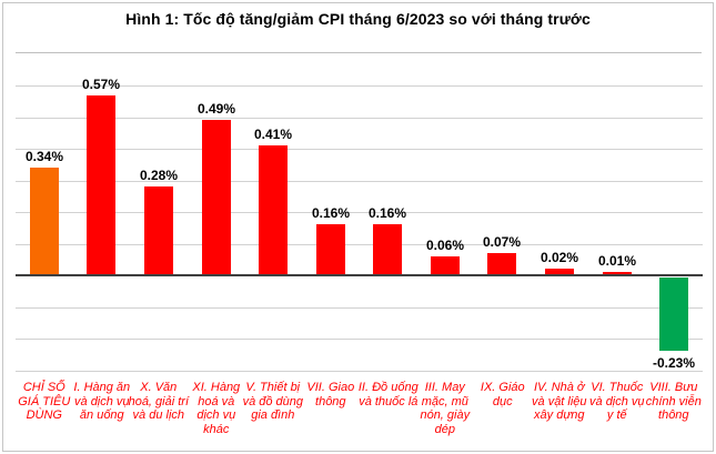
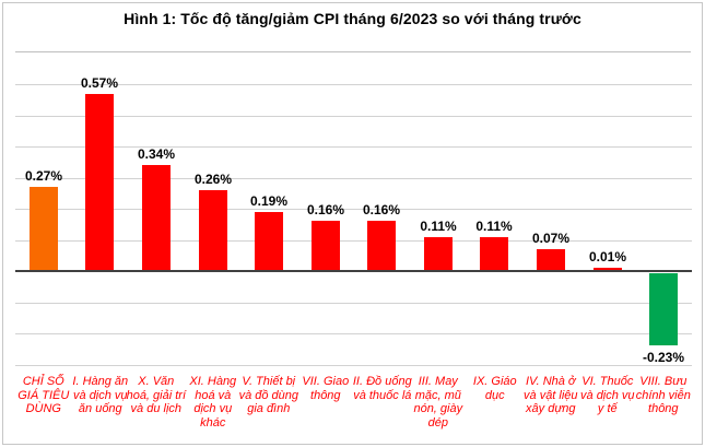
CHỈ SỐ GIÁ TIÊU DÙNG: 0.34% -> 0.27%
X. Văn hoá, giải trí và du lịch: 0.28% -> 0.34%
XI. Hàng hoá và dịch vụ khác: 0.49% -> 0.26%
V. Thiết bị và đồ dùng gia đình: 0.41% -> 0.19%
III. May mặc, mũ nón, giày dép: 0.06% -> 0.11%
IX. Giáo dục: 0.07% -> 0.11%
IV. Nhà ở và vật liệu xây dựng: 0.02% -> 0.07%
